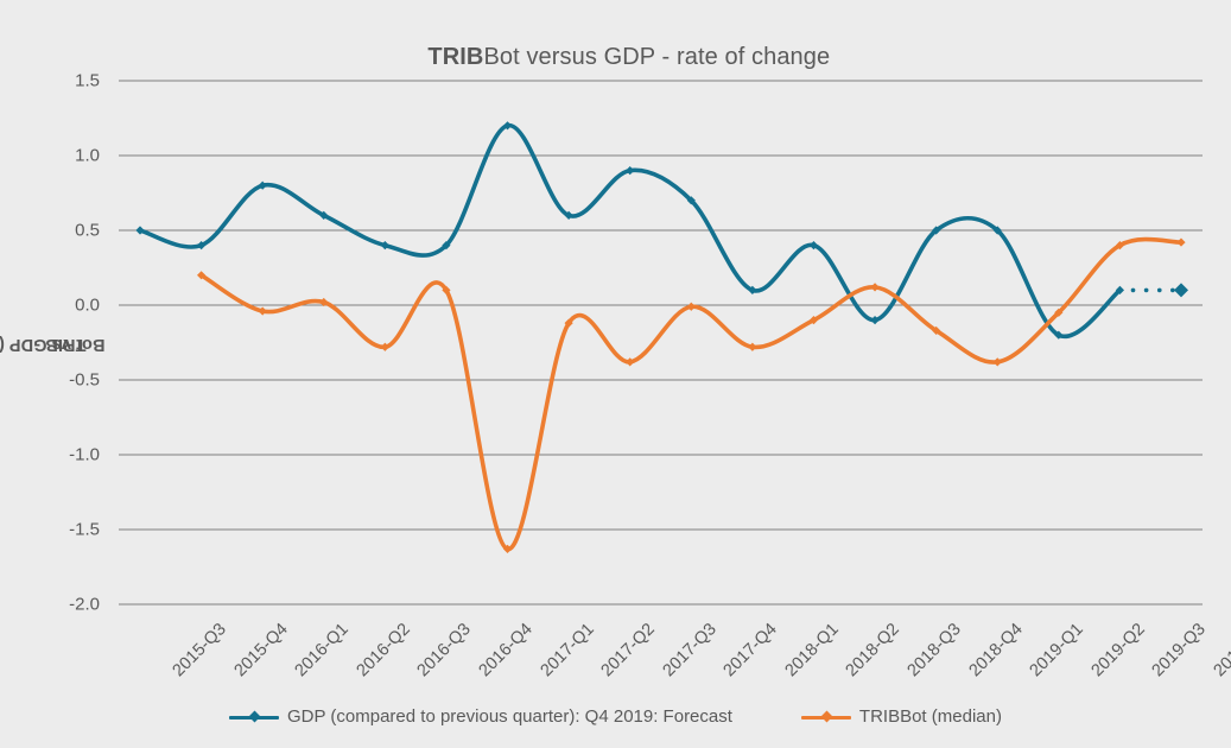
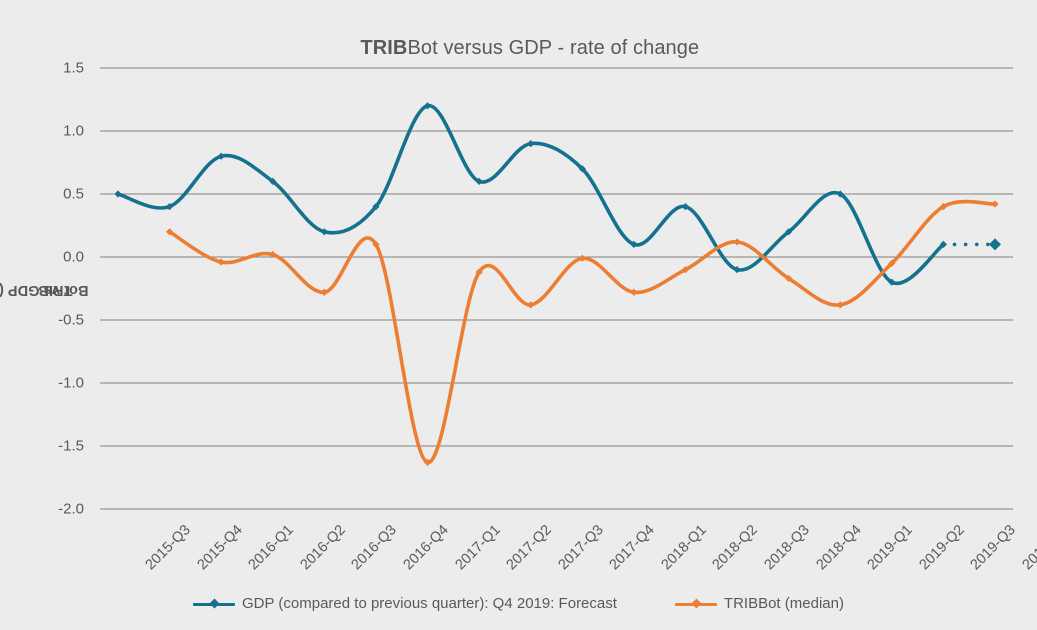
GDP (compared to previous quarter): Q4 2019: Forecast/2016-Q3: 0.4 -> 0.2
GDP (compared to previous quarter): Q4 2019: Forecast/2018-Q4: 0.5 -> 0.2
